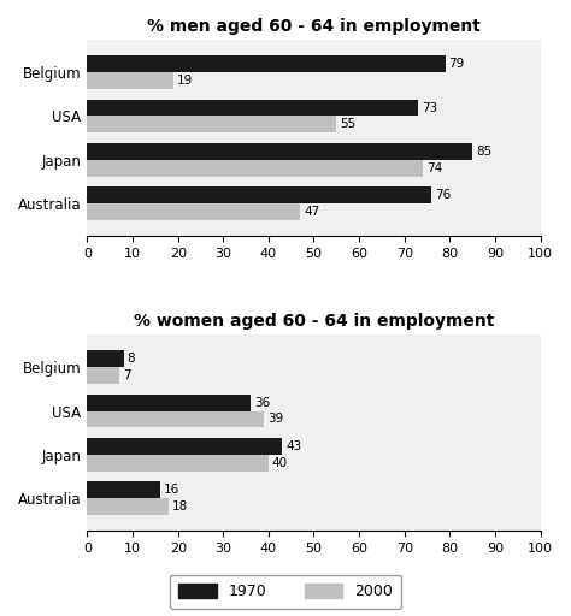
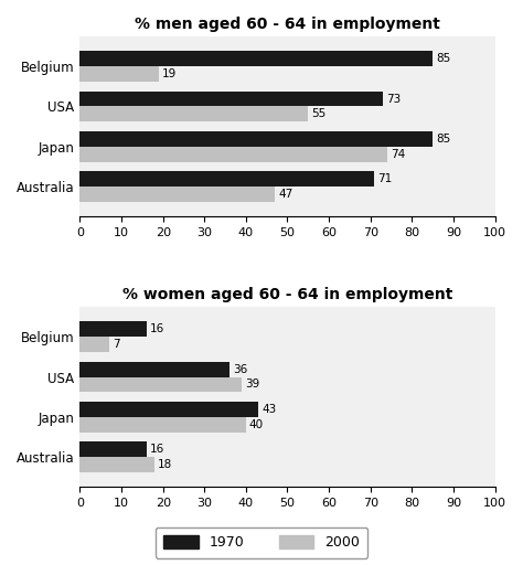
% men aged 60 - 64 in employment/1970/Belgium: 79 -> 85
% men aged 60 - 64 in employment/1970/Australia: 76 -> 71
% women aged 60 - 64 in employment/1970/Belgium: 8 -> 16
